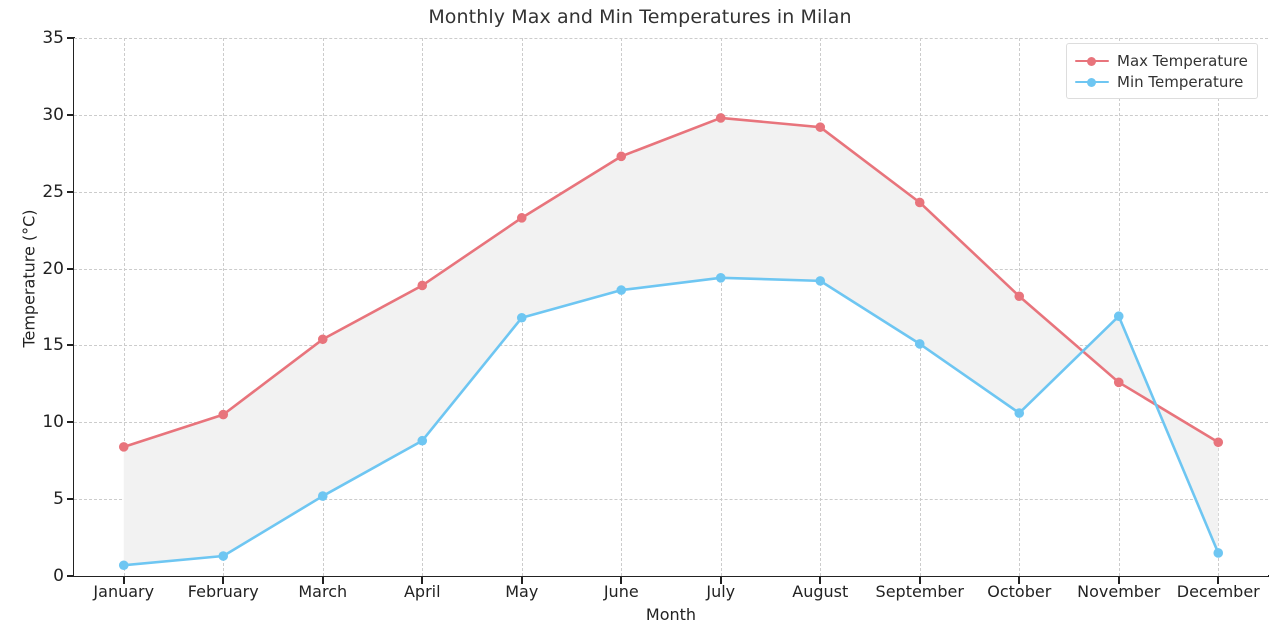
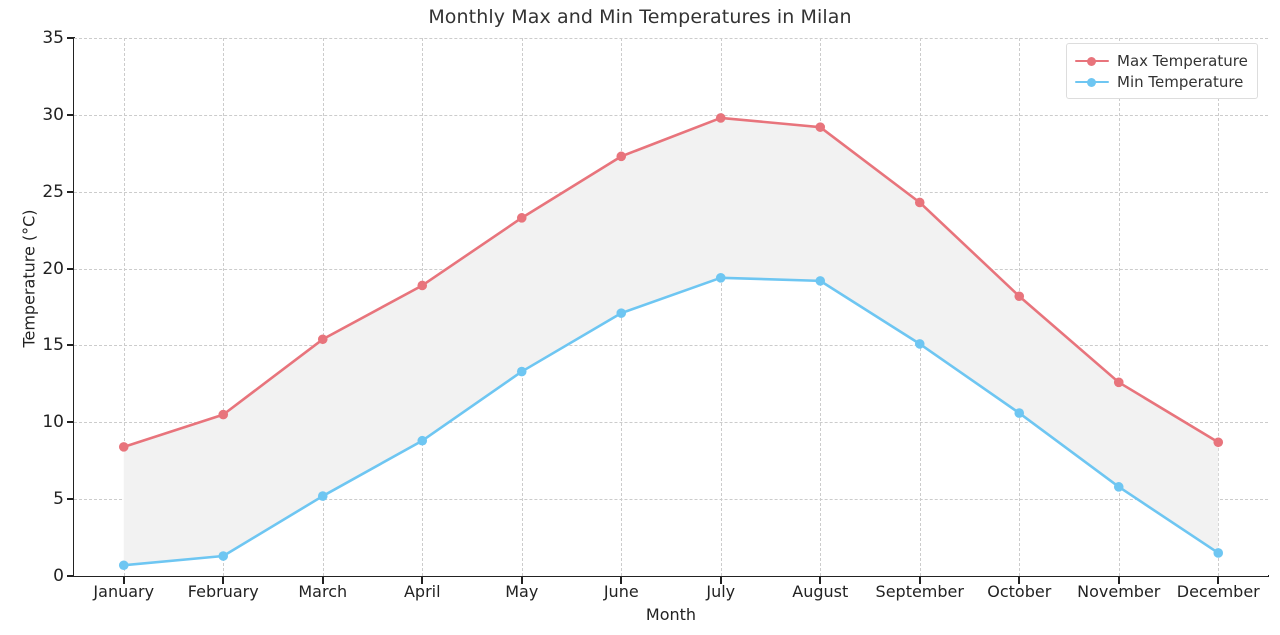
Min Temperature/May: 16.8 -> 13.3
Min Temperature/June: 18.6 -> 17.1
Min Temperature/November: 16.9 -> 5.8
